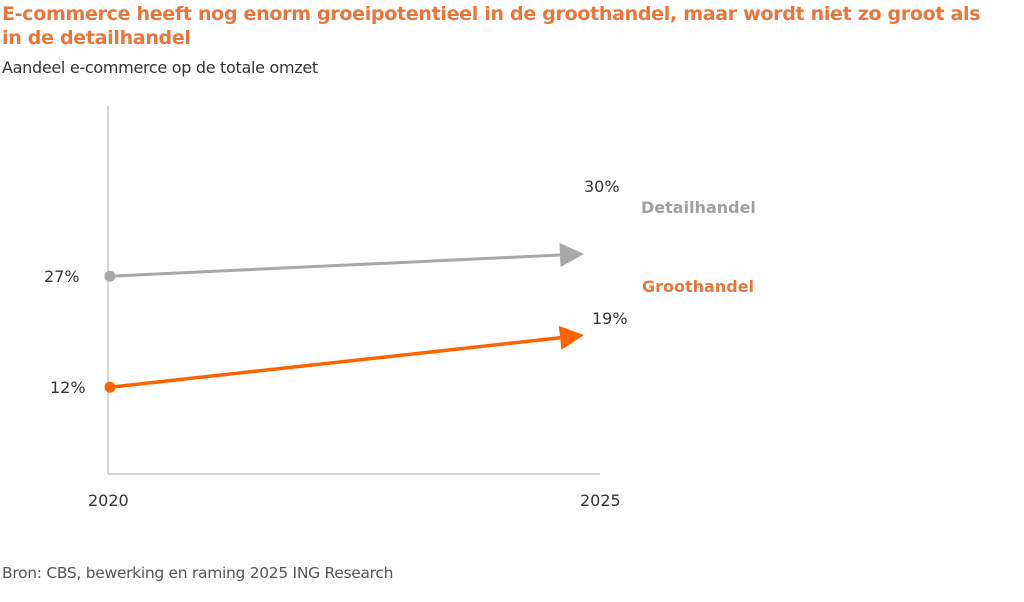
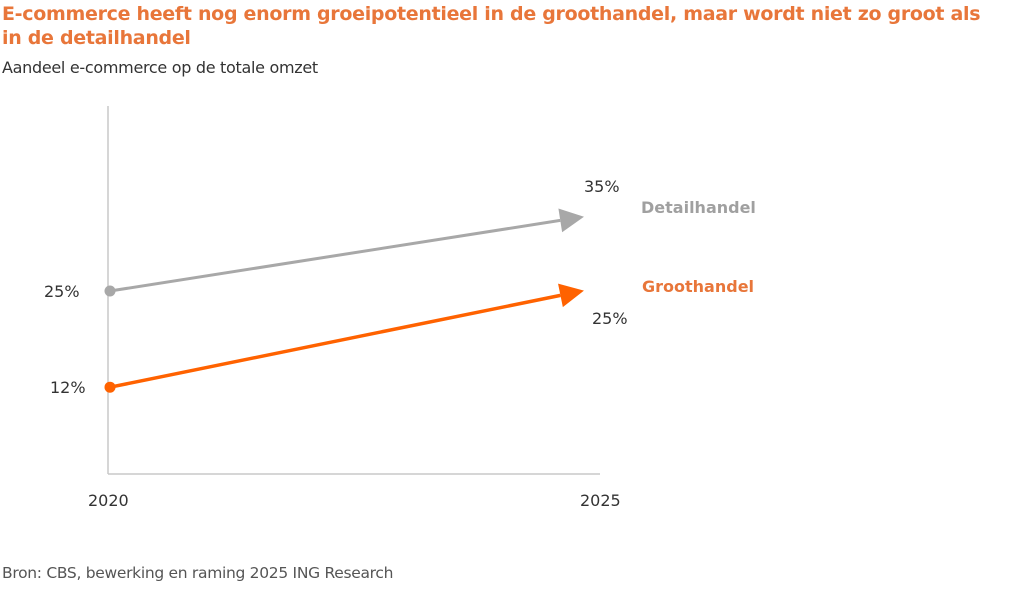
Detailhandel/2020: 27% -> 25%
Detailhandel/2025: 30% -> 35%
Groothandel/2025: 19% -> 25%
